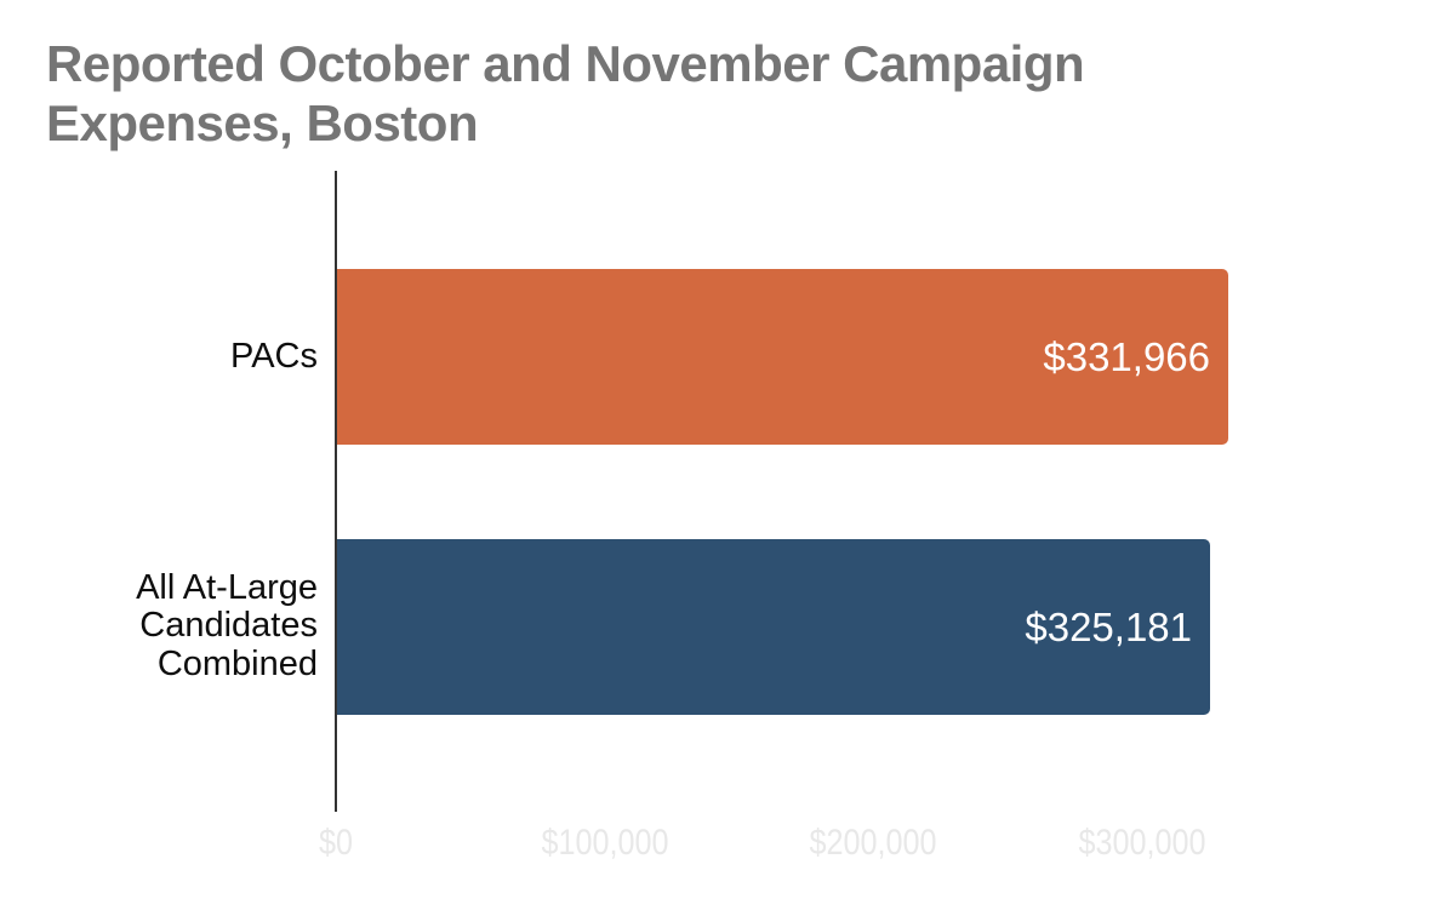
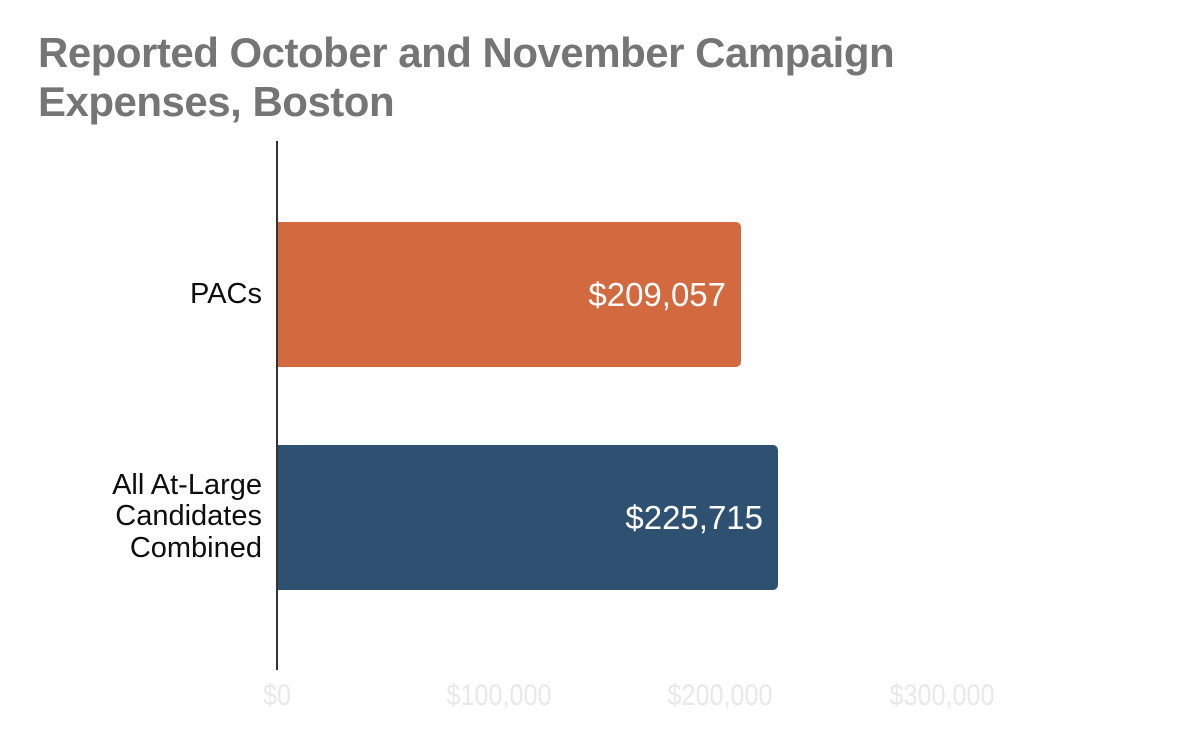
PACs: $331,966 -> $209,057
All At-Large Candidates Combined: $325,181 -> $225,715
